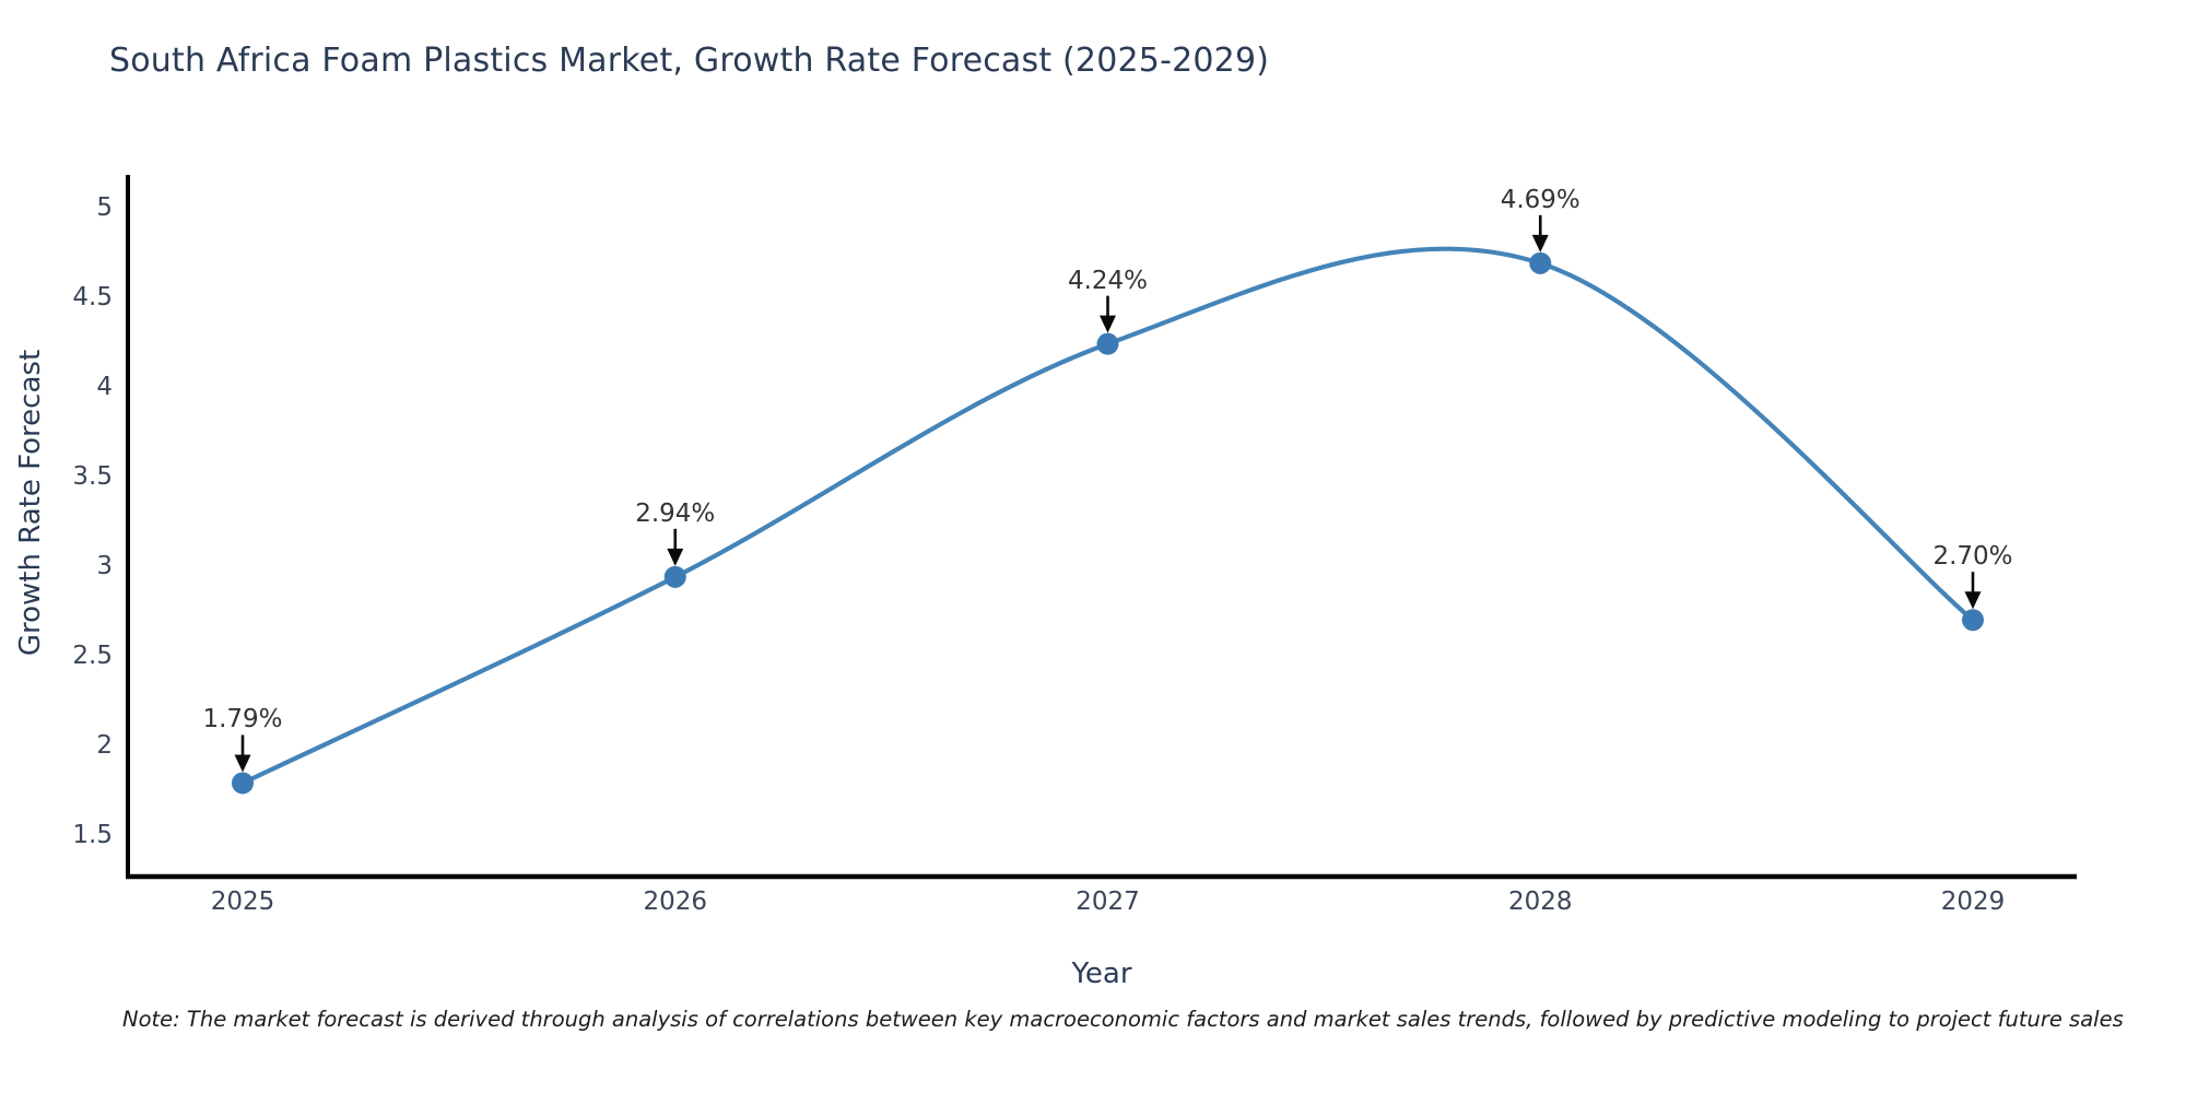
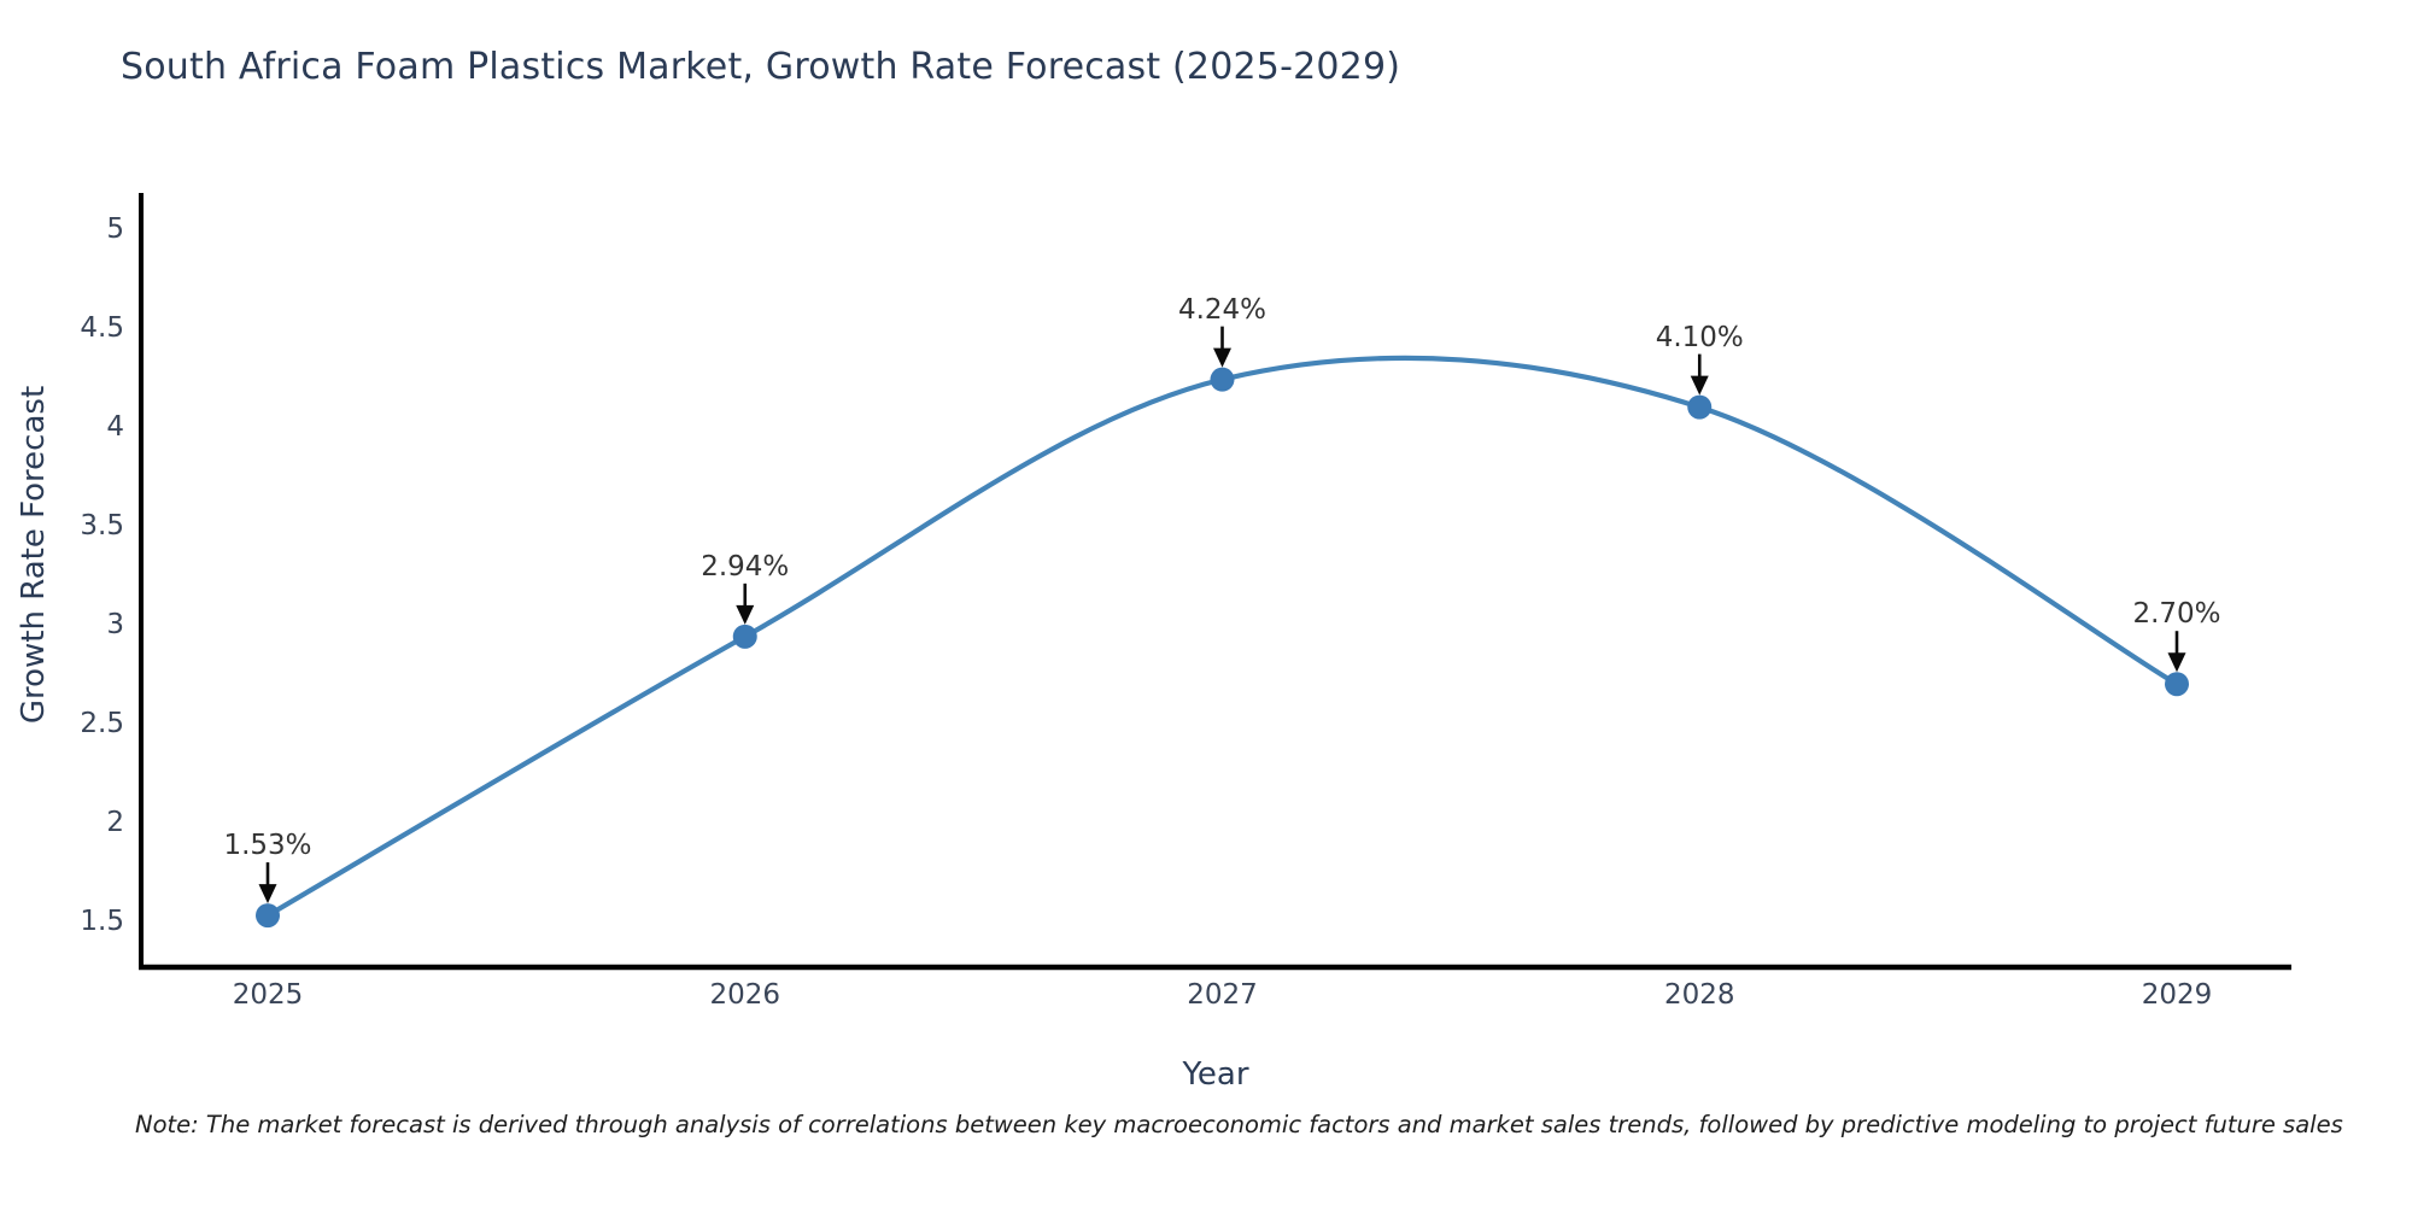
2025: 1.79% -> 1.53%
2028: 4.69% -> 4.10%
